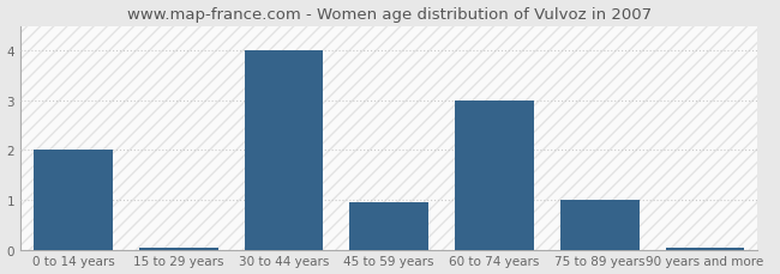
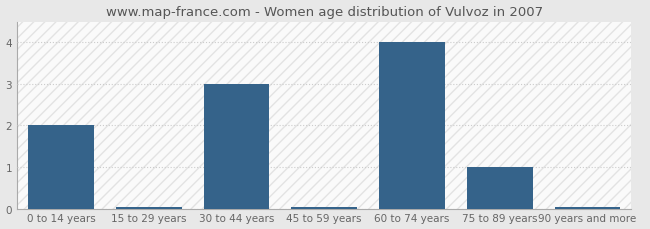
30 to 44 years: 4.00 -> 3.00
45 to 59 years: 0.95 -> 0.05
60 to 74 years: 3.00 -> 4.00
